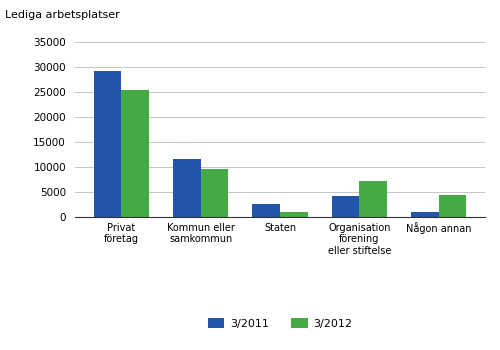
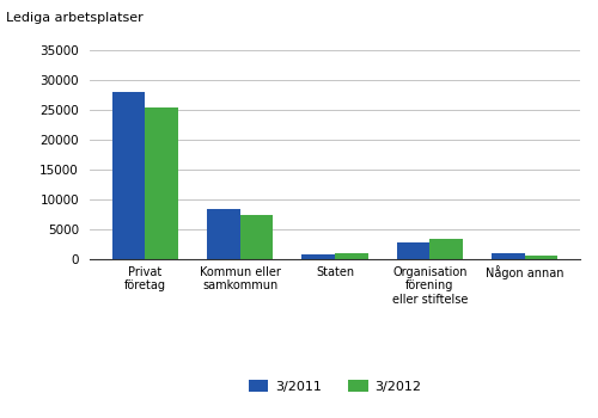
3/2011/Privat företag: 29200 -> 28000
3/2011/Kommun eller samkommun: 11600 -> 8500
3/2012/Kommun eller samkommun: 9600 -> 7500
3/2011/Staten: 2600 -> 800
3/2011/Organisation förening eller stiftelse: 4200 -> 2800
3/2012/Organisation förening eller stiftelse: 7200 -> 3500
3/2012/Någon annan: 4400 -> 700
